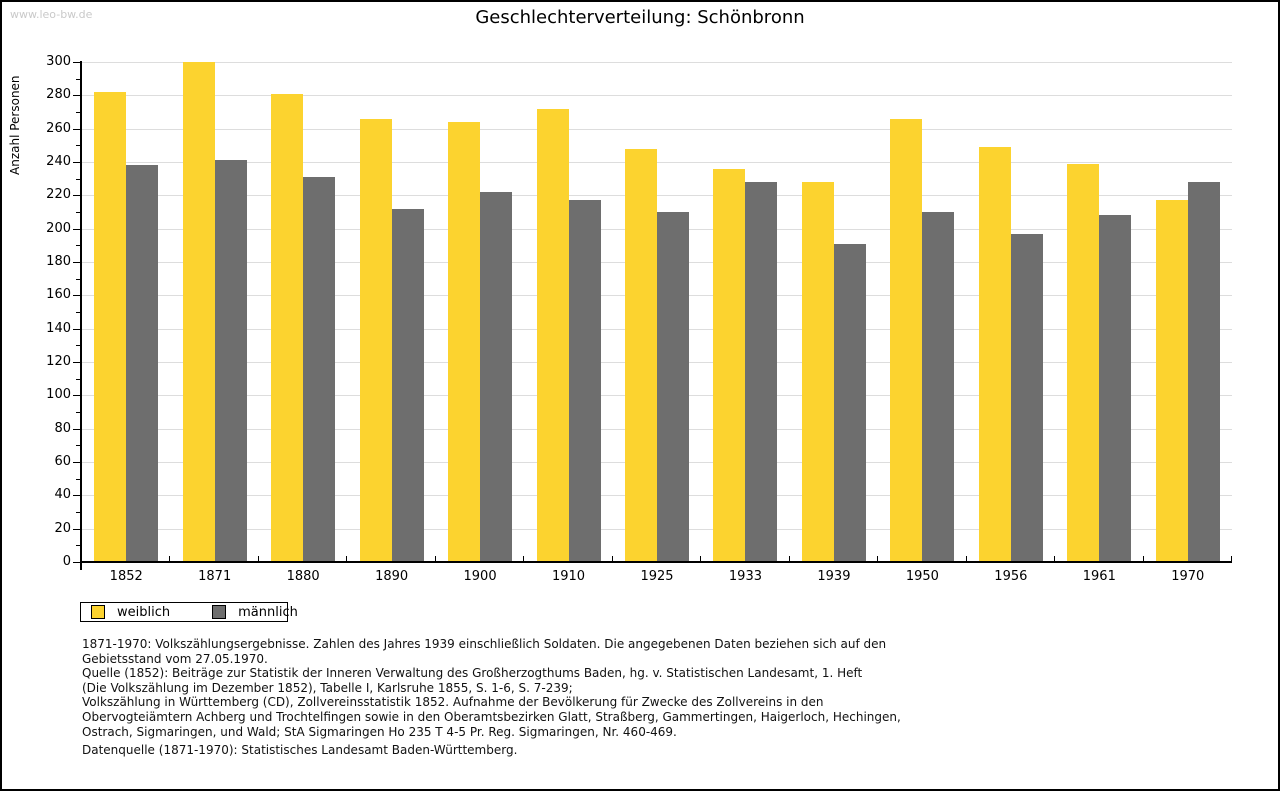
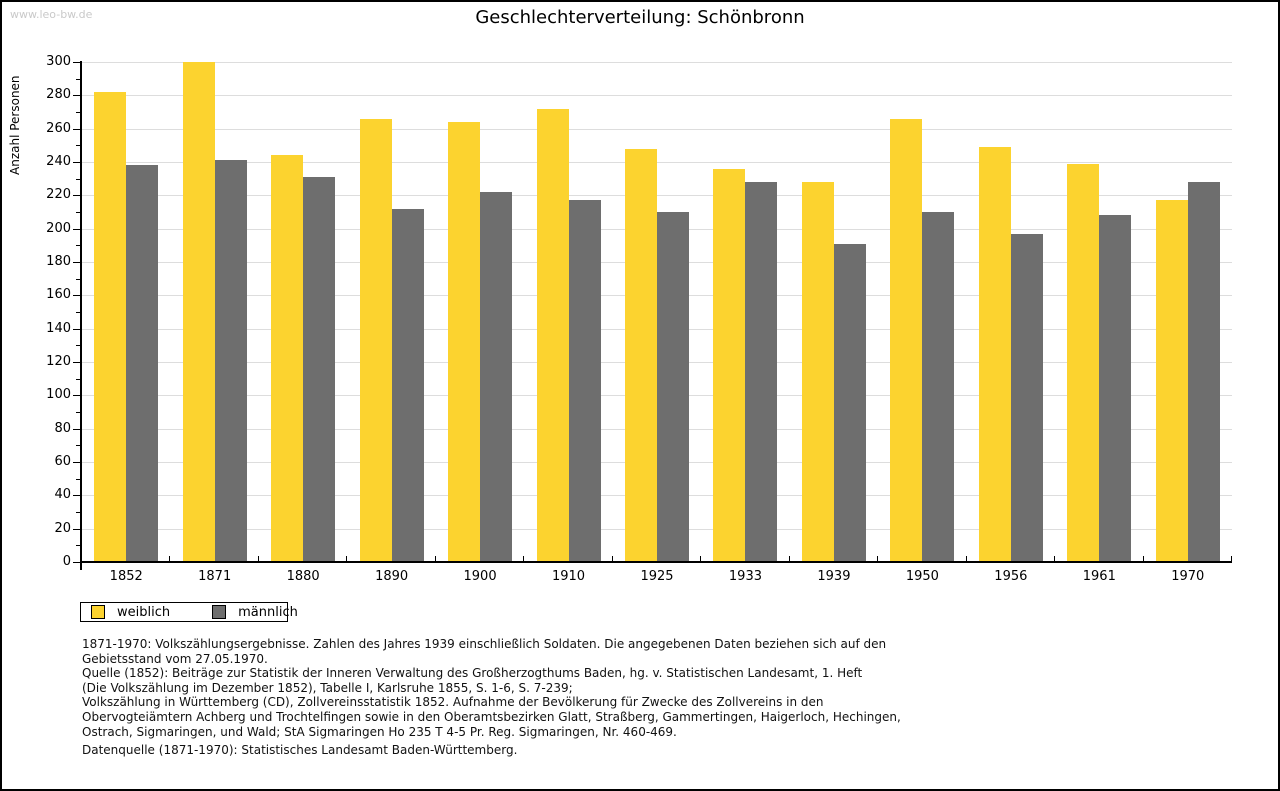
weiblich/1880: 281 -> 244
